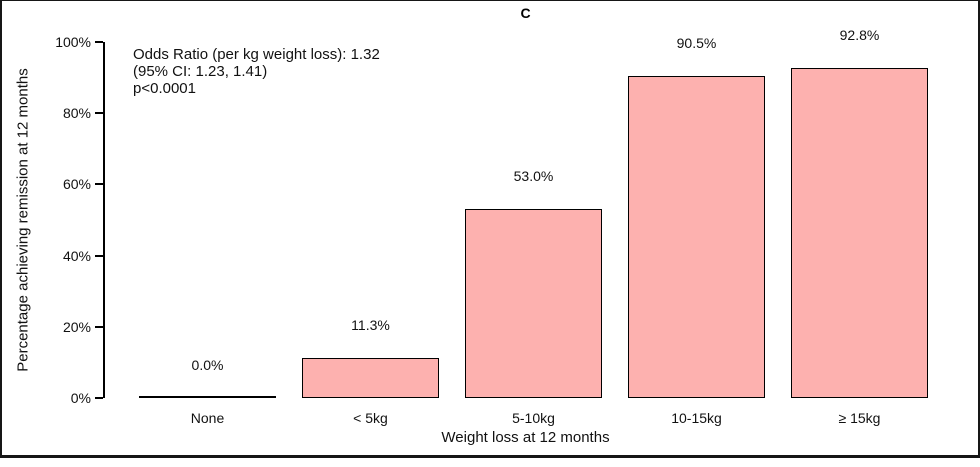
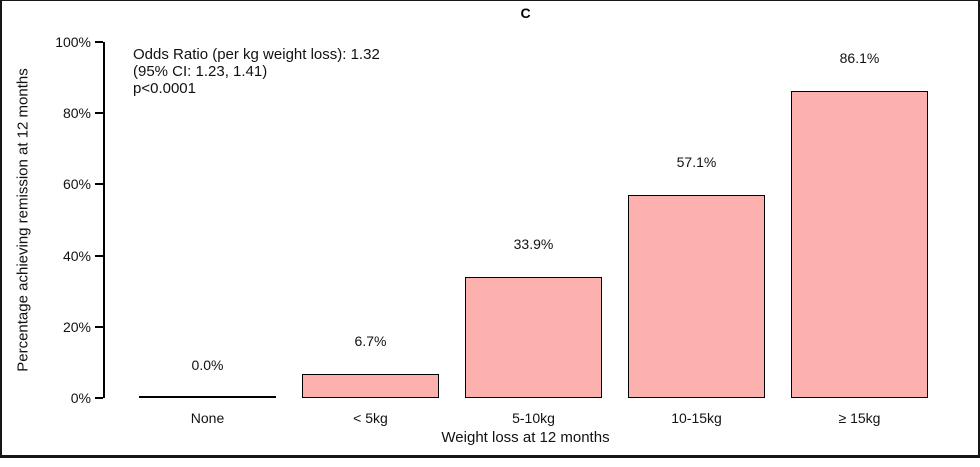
< 5kg: 11.3% -> 6.7%
5-10kg: 53.0% -> 33.9%
10-15kg: 90.5% -> 57.1%
≥ 15kg: 92.8% -> 86.1%
